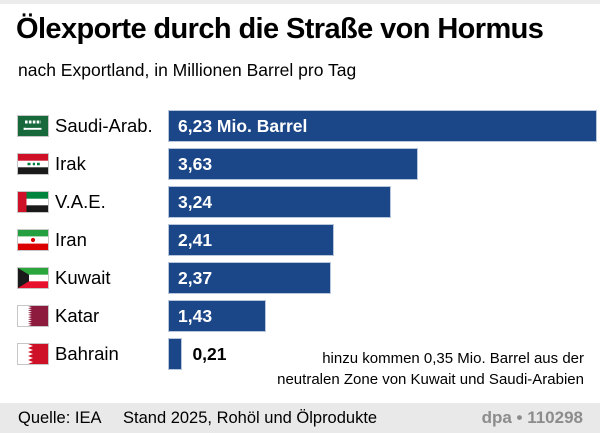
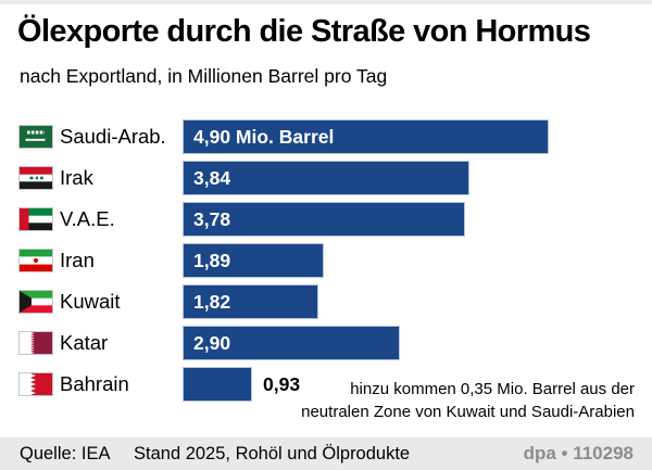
Saudi-Arab.: 6,23 -> 4,90
Irak: 3,63 -> 3,84
V.A.E.: 3,24 -> 3,78
Iran: 2,41 -> 1,89
Kuwait: 2,37 -> 1,82
Katar: 1,43 -> 2,90
Bahrain: 0,21 -> 0,93
